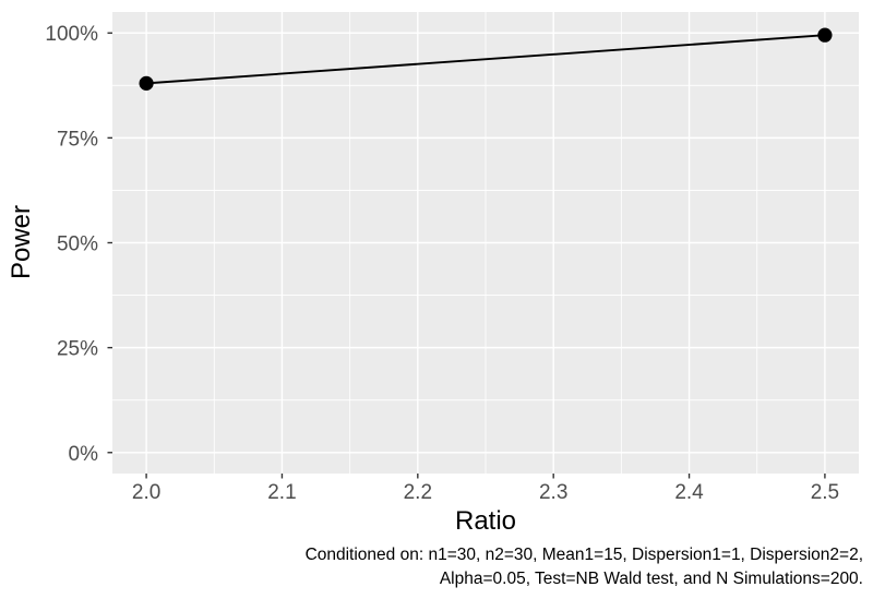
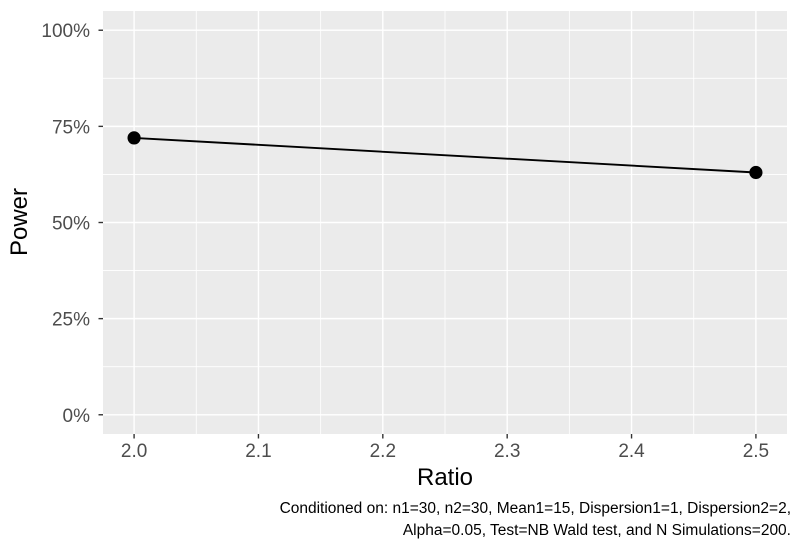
2.0: 88% -> 72%
2.5: 100% -> 63%
